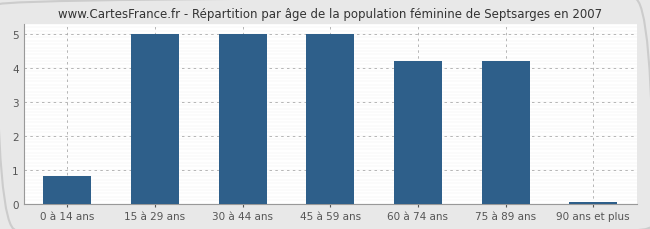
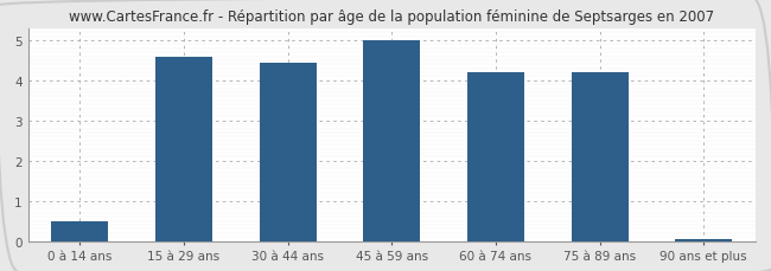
0 à 14 ans: 0.80 -> 0.50
15 à 29 ans: 5.00 -> 4.60
30 à 44 ans: 5.00 -> 4.45
